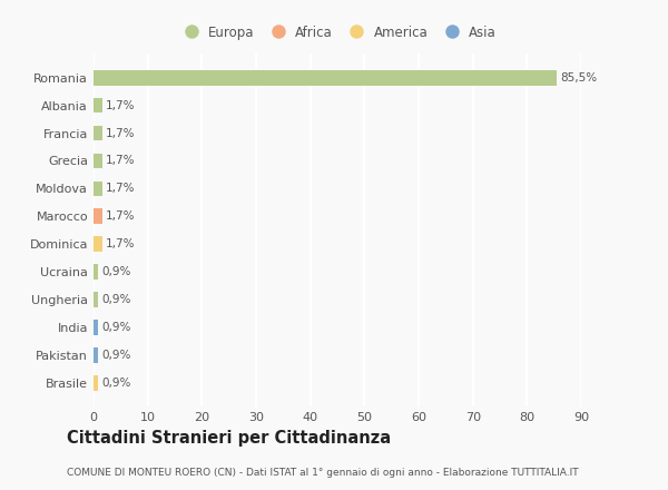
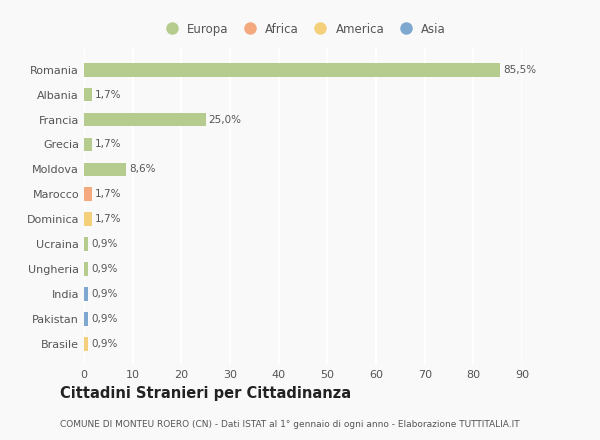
Francia: 1,7% -> 25,0%
Moldova: 1,7% -> 8,6%
